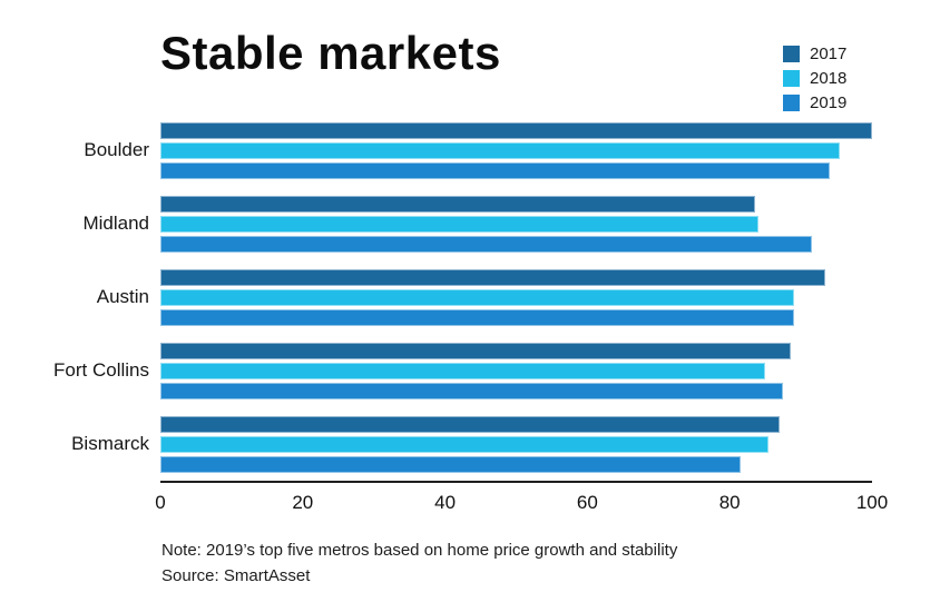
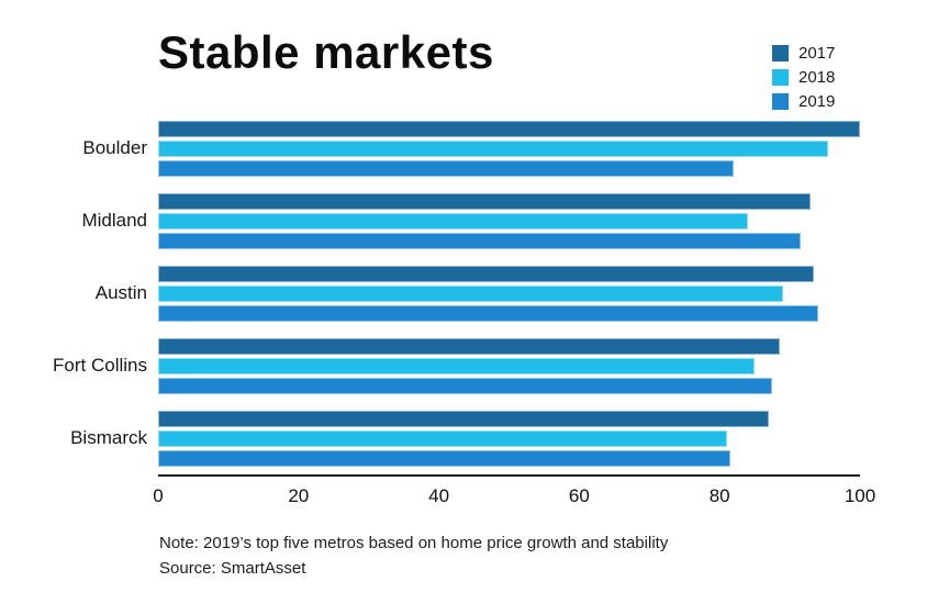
2019/Boulder: 94 -> 82
2017/Midland: 84 -> 93
2019/Austin: 89 -> 94
2018/Bismarck: 86 -> 81
